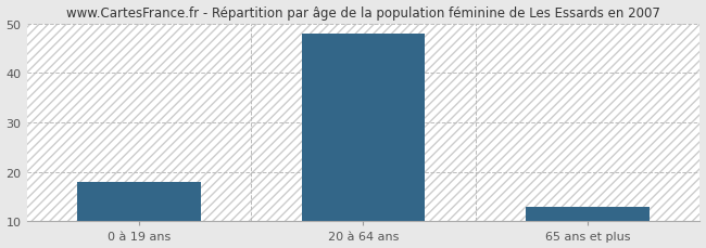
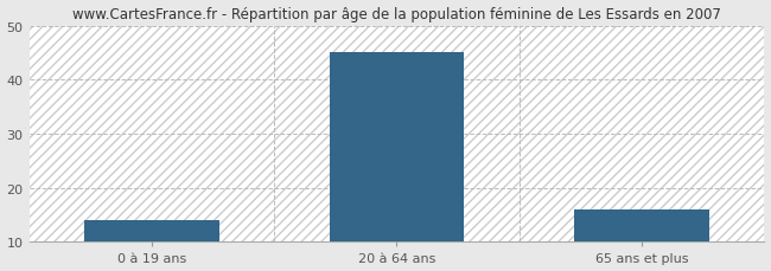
0 à 19 ans: 18 -> 14
20 à 64 ans: 48 -> 45
65 ans et plus: 13 -> 16
